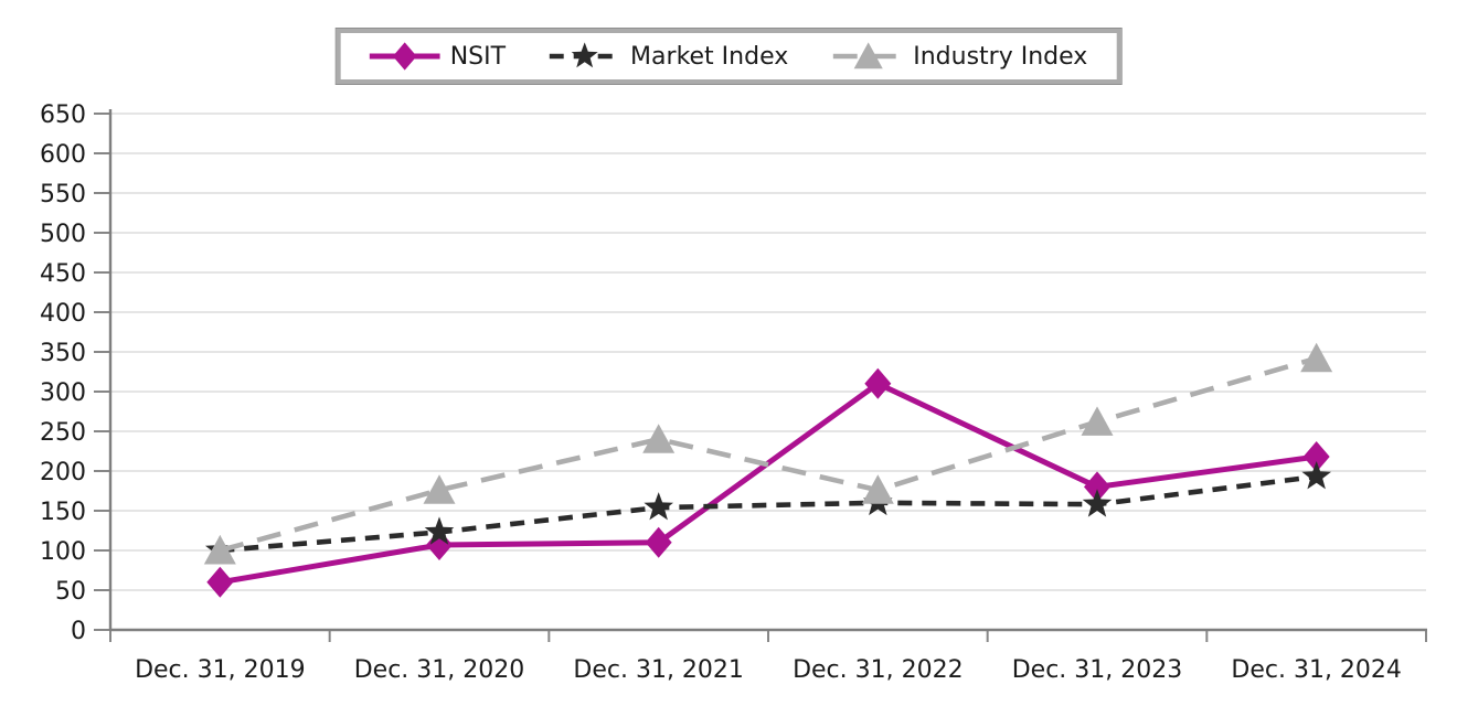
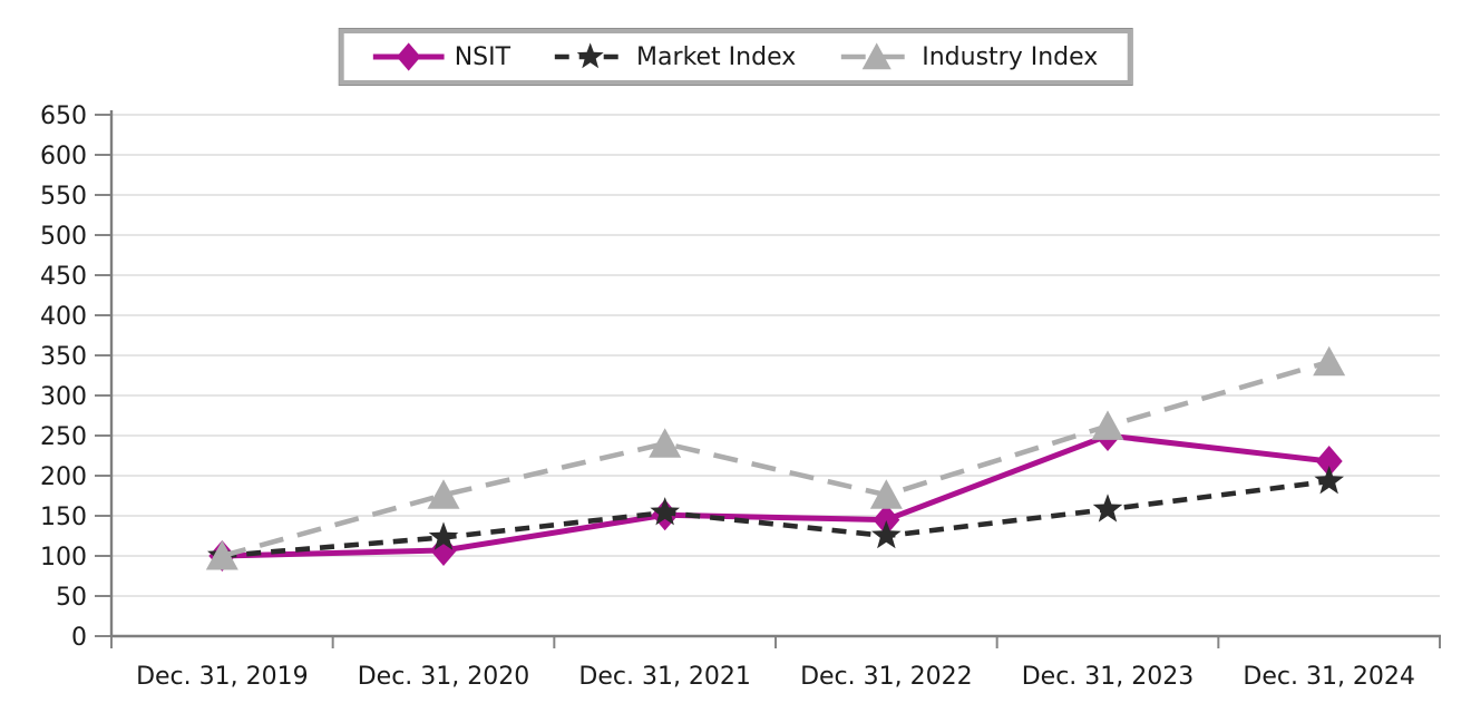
NSIT/Dec. 31, 2019: 60 -> 100
NSIT/Dec. 31, 2021: 110 -> 150
NSIT/Dec. 31, 2022: 310 -> 140
Market Index/Dec. 31, 2022: 160 -> 120
NSIT/Dec. 31, 2023: 180 -> 250
